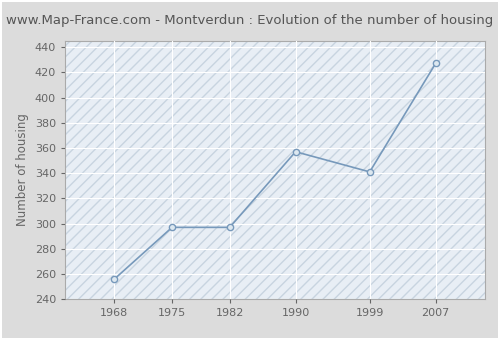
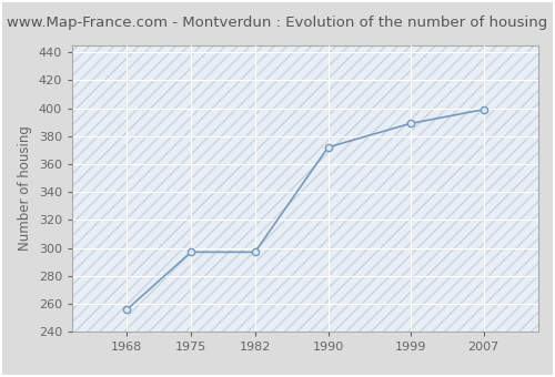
1990: 357 -> 372
1999: 341 -> 389
2007: 427 -> 399
